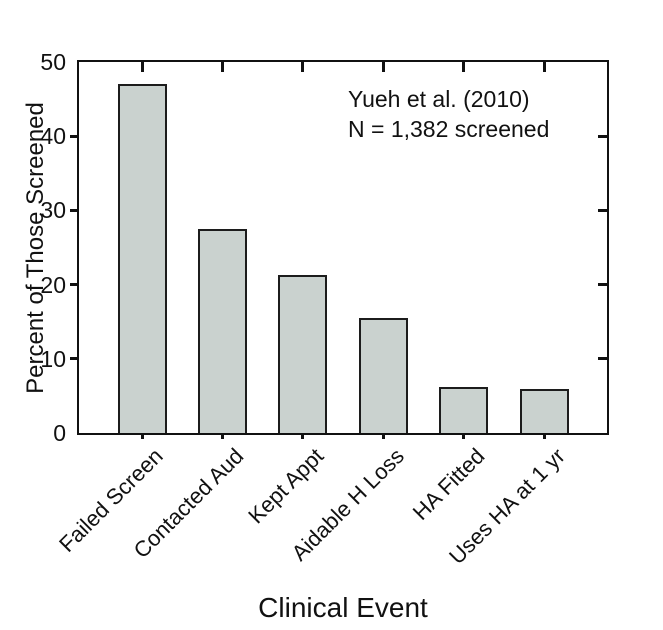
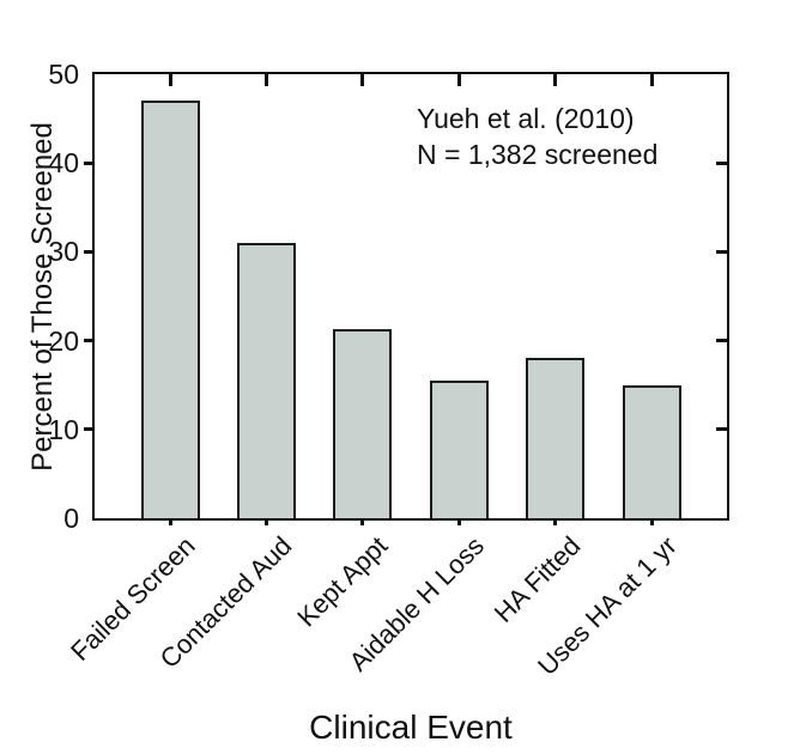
Contacted Aud: 28 -> 31
HA Fitted: 6 -> 18
Uses HA at 1 yr: 6 -> 15
